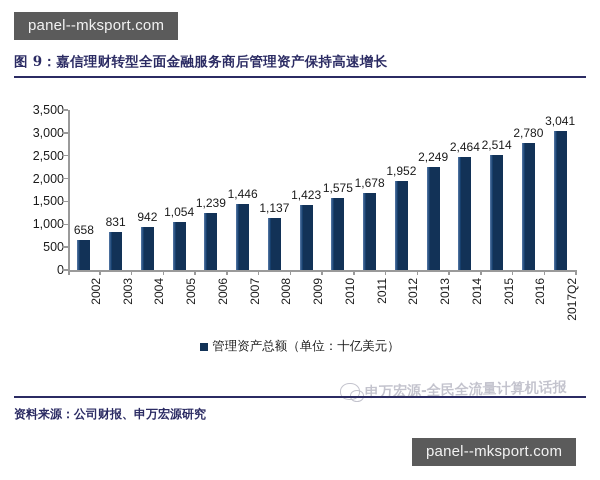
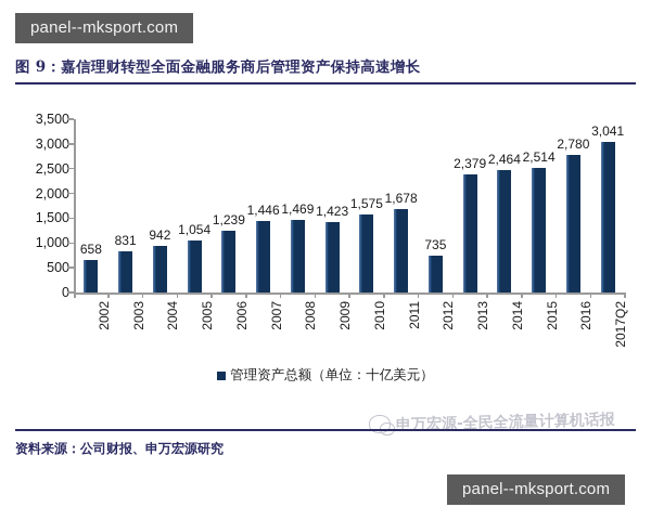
2008: 1,137 -> 1,469
2012: 1,952 -> 735
2013: 2,249 -> 2,379
